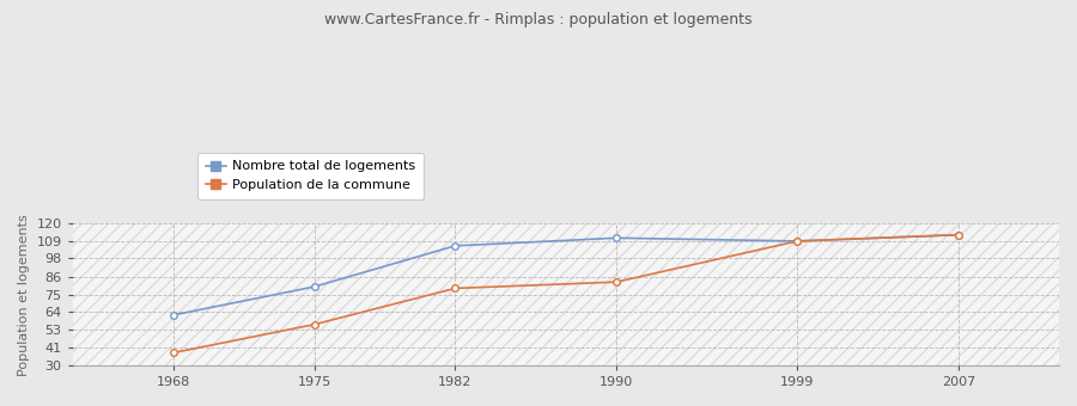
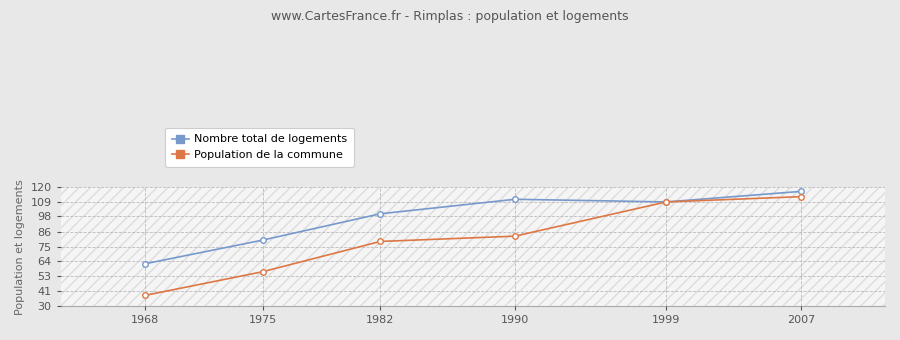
Nombre total de logements/1982: 106 -> 100
Nombre total de logements/2007: 113 -> 117
